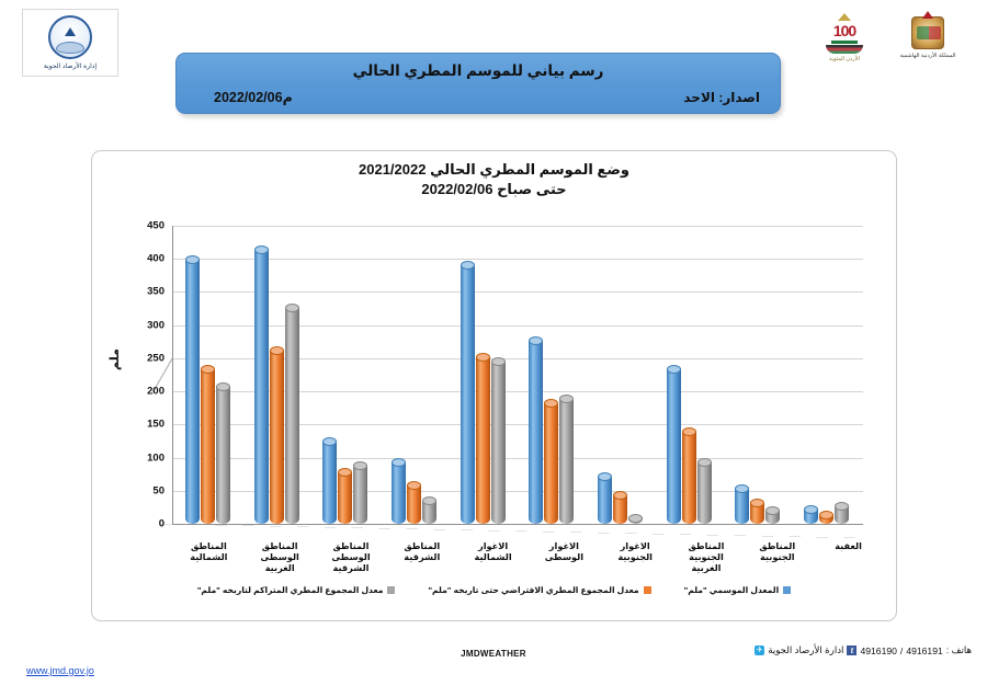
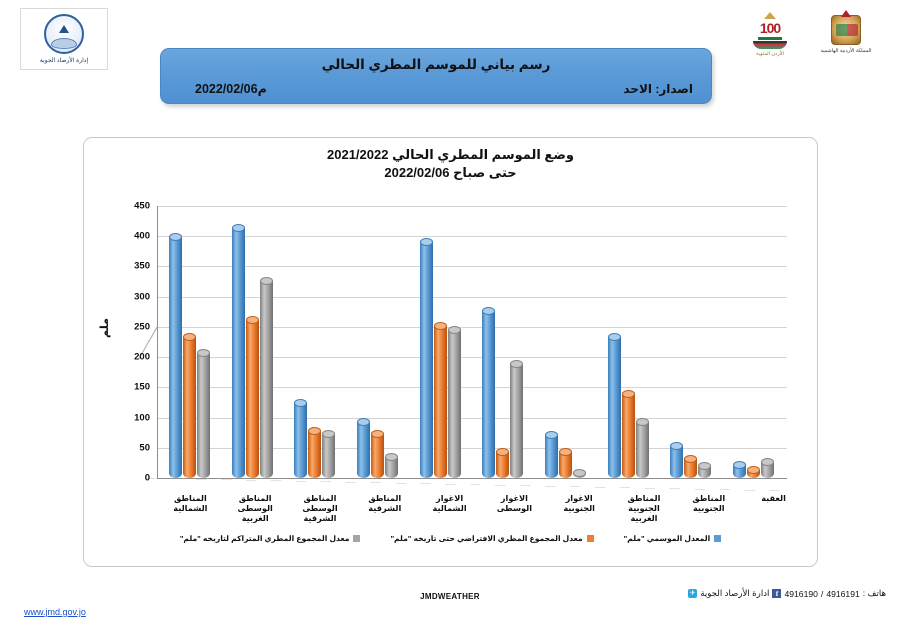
معدل المجموع المطري المتراكم لتاريخه "ملم"/المناطق الوسطى الشرقية: 100 -> 80
معدل المجموع المطري الافتراضي حتى تاريخه "ملم"/المناطق الشرقية: 60 -> 80
معدل المجموع المطري الافتراضي حتى تاريخه "ملم"/الاغوار الوسطى: 190 -> 50
